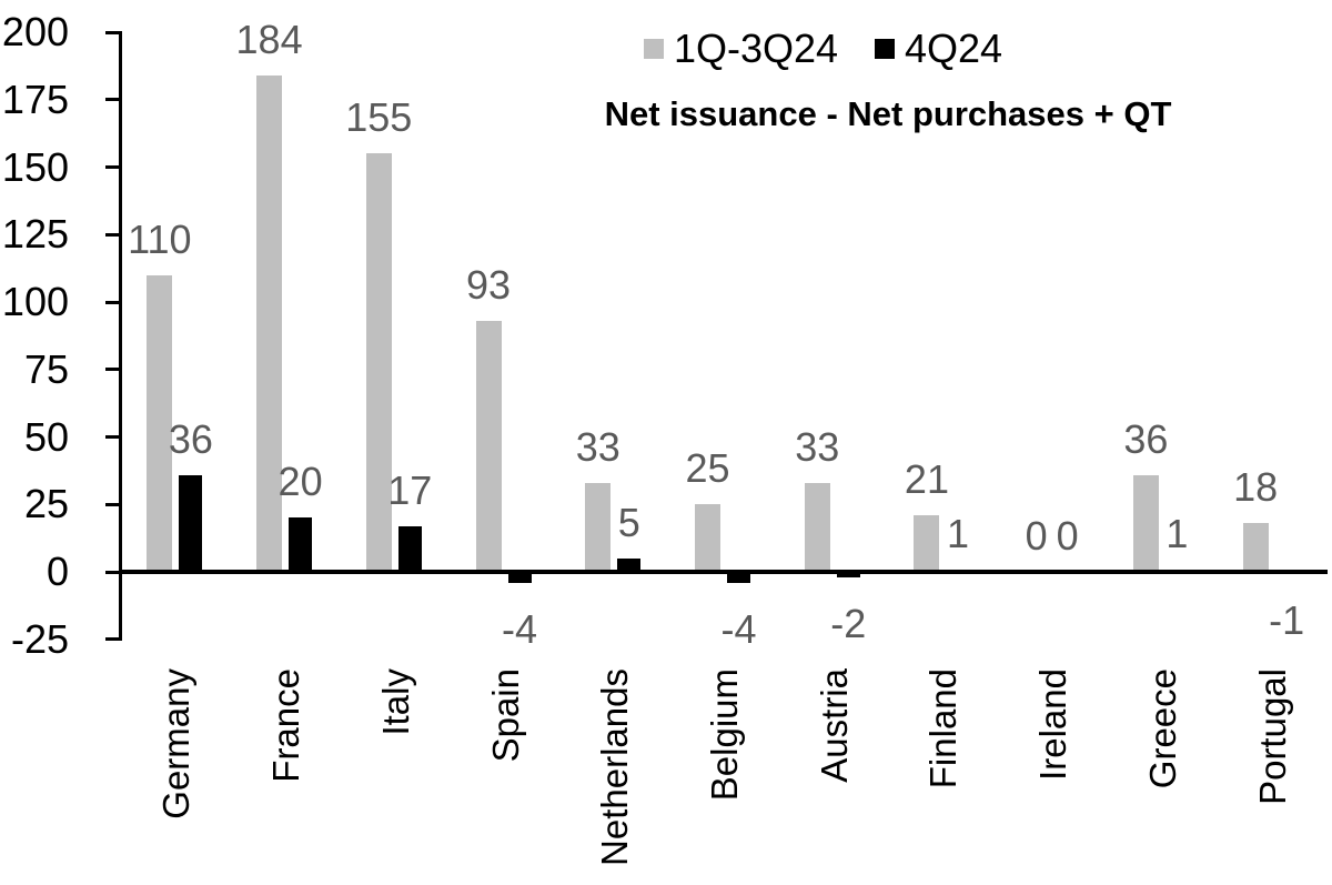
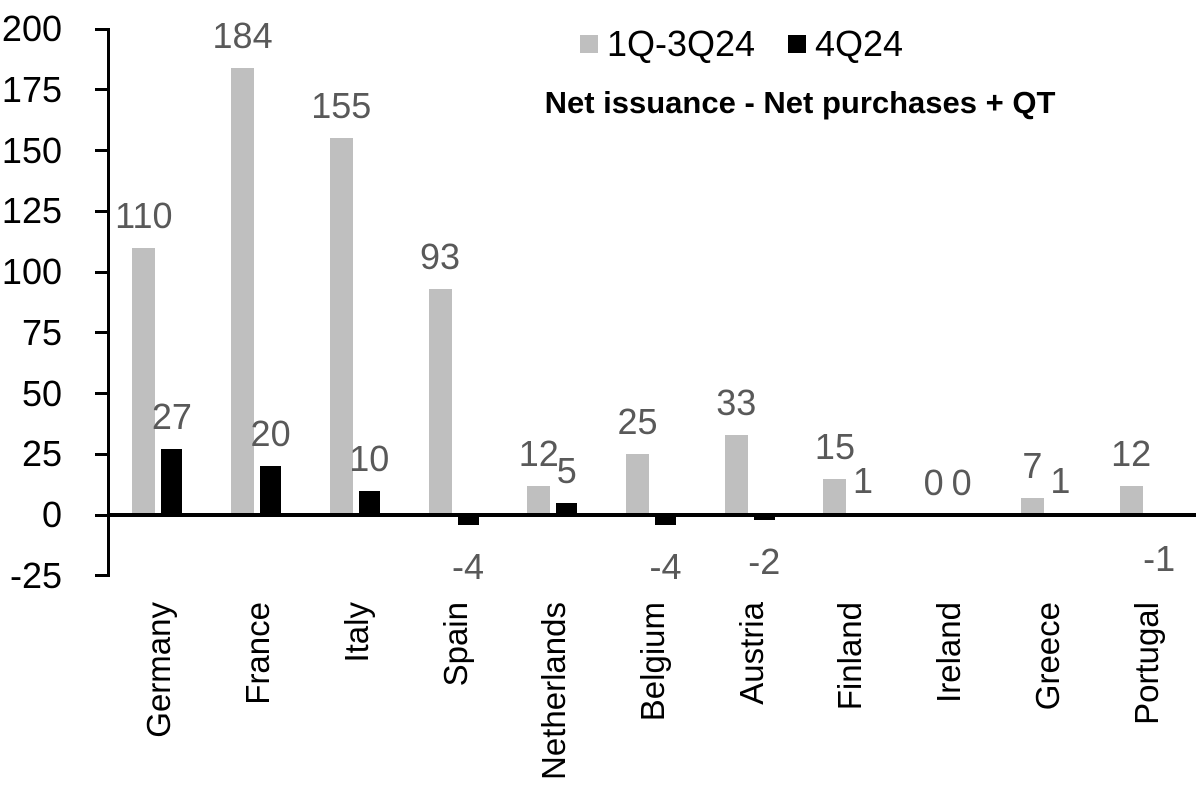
4Q24/Germany: 36 -> 27
4Q24/Italy: 17 -> 10
1Q-3Q24/Netherlands: 33 -> 12
1Q-3Q24/Finland: 21 -> 15
1Q-3Q24/Greece: 36 -> 7
1Q-3Q24/Portugal: 18 -> 12
